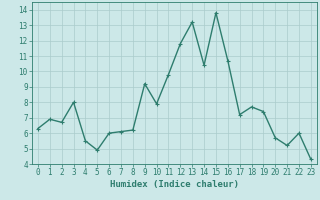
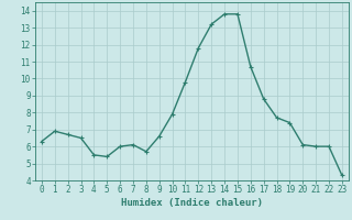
3: 8.0 -> 6.5
5: 4.9 -> 5.4
8: 6.2 -> 5.7
9: 9.2 -> 6.6
14: 10.4 -> 13.8
17: 7.2 -> 8.8
20: 5.7 -> 6.1
21: 5.2 -> 6.0
